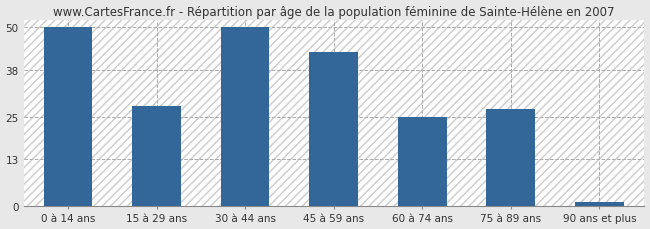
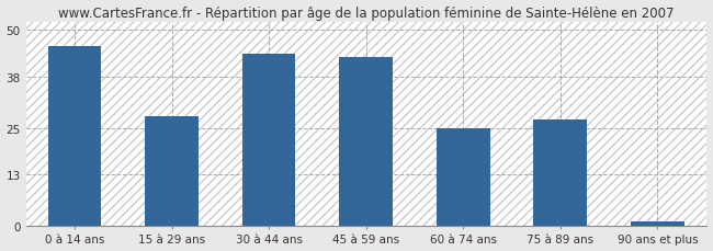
0 à 14 ans: 50 -> 46
30 à 44 ans: 50 -> 44
